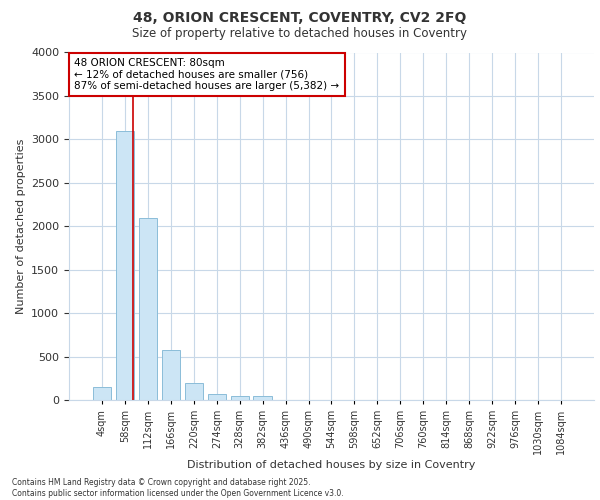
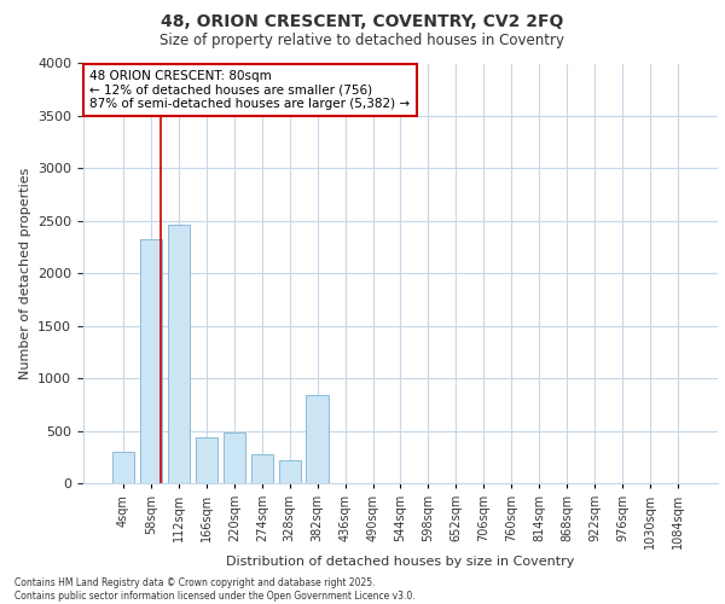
4sqm: 150 -> 300
58sqm: 3100 -> 2320
112sqm: 2100 -> 2460
166sqm: 580 -> 440
220sqm: 200 -> 480
274sqm: 70 -> 280
328sqm: 50 -> 220
382sqm: 50 -> 840
